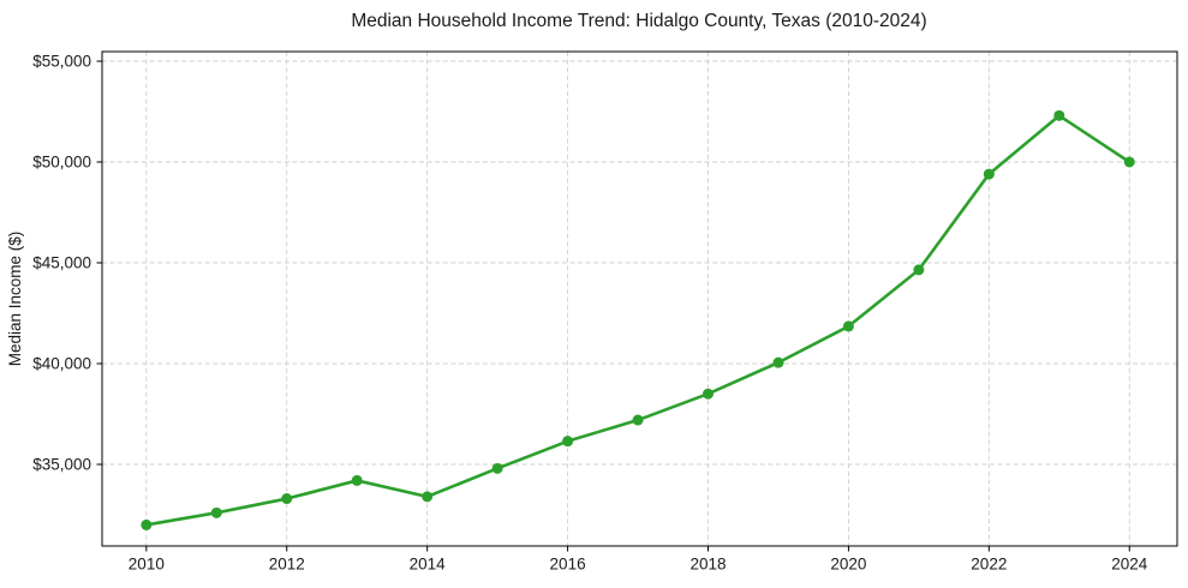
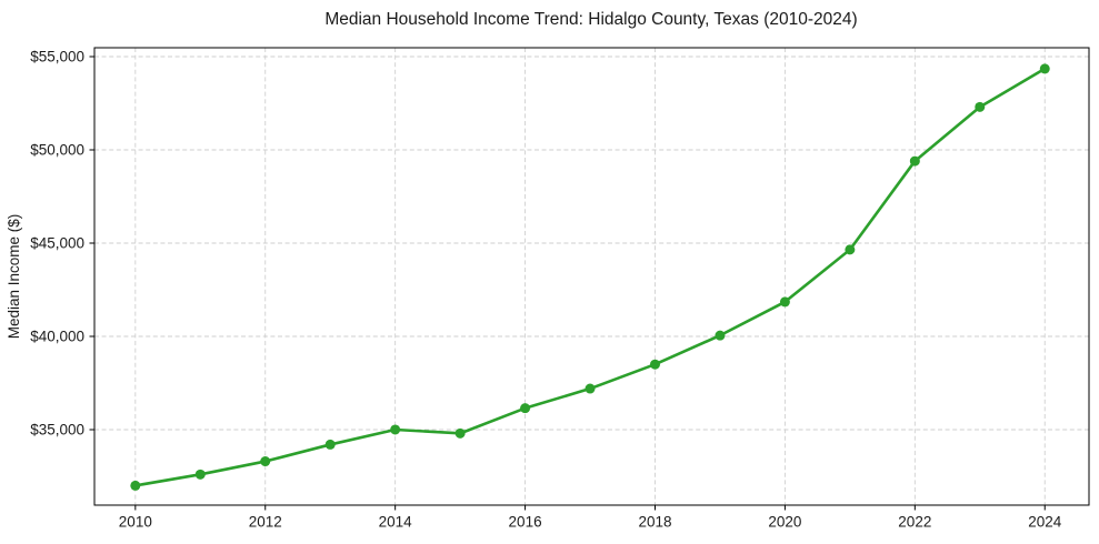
2014: $33400 -> $35000
2024: $50000 -> $54400
